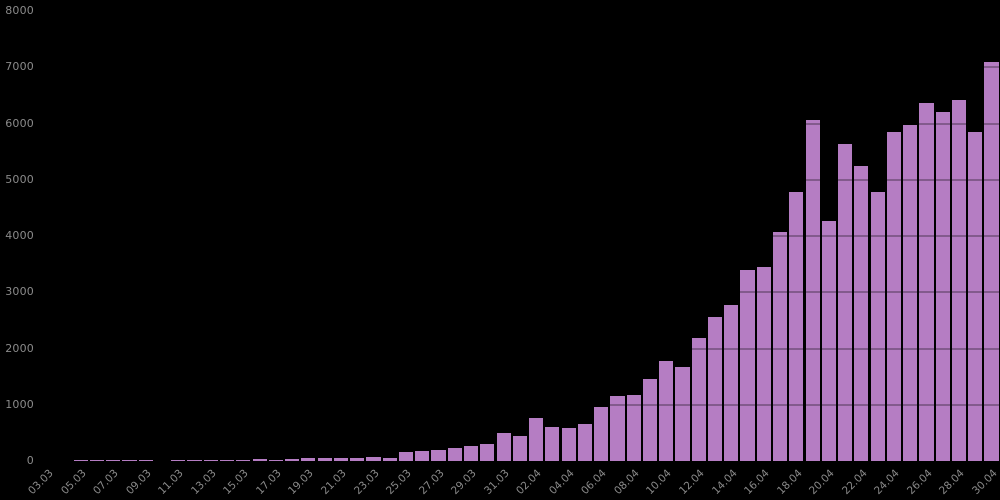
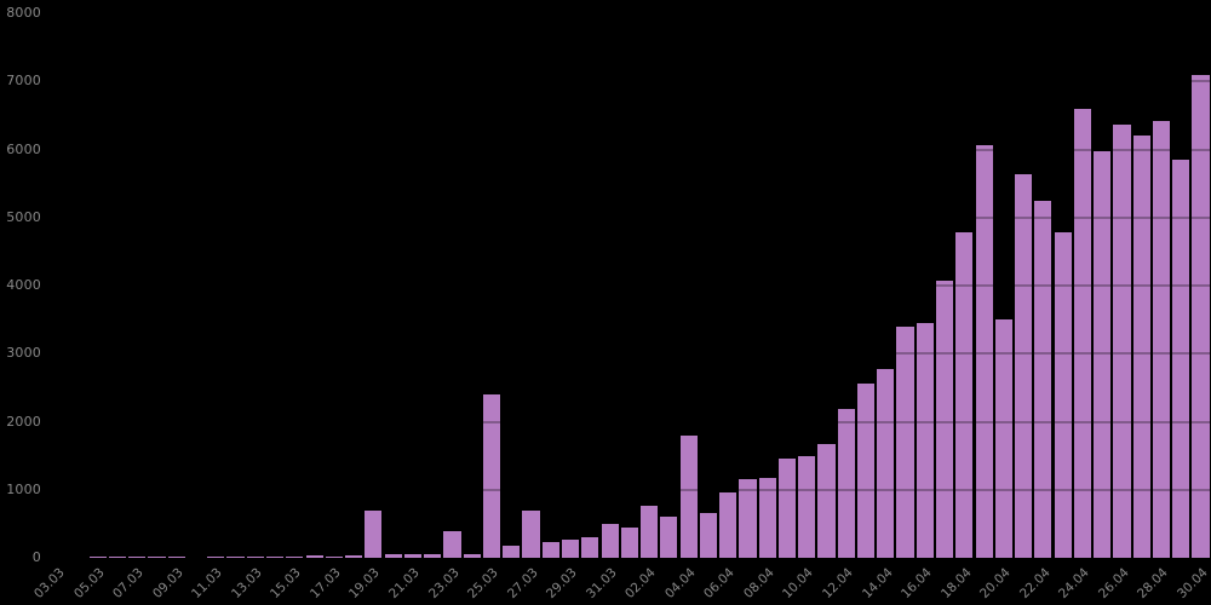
19.03: 100 -> 700
23.03: 100 -> 400
25.03: 200 -> 2400
27.03: 200 -> 700
04.04: 600 -> 1800
10.04: 1800 -> 1500
20.04: 4300 -> 3500
24.04: 5800 -> 6600
